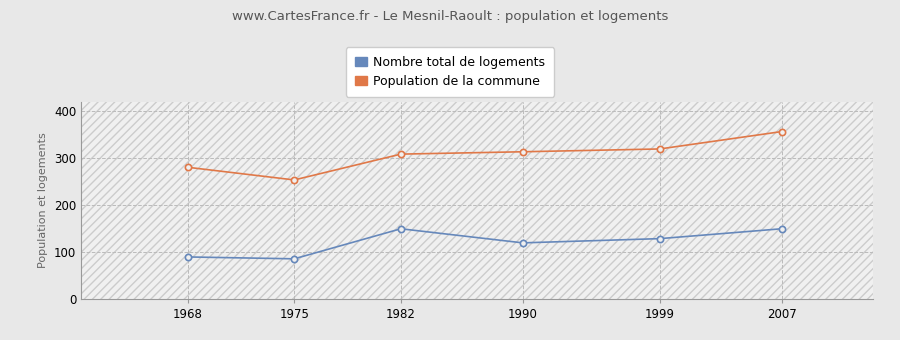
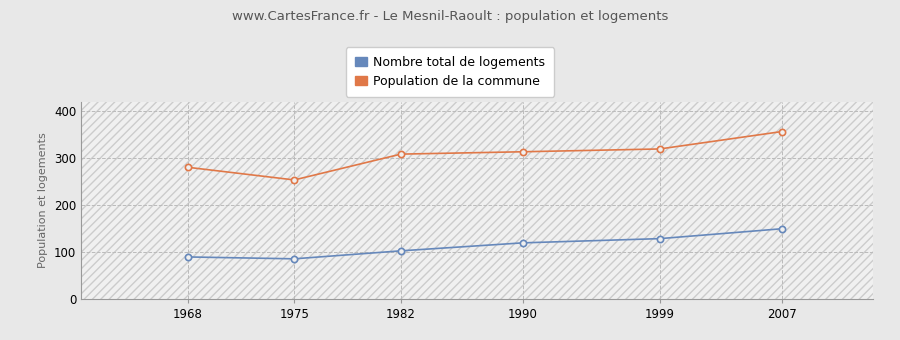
Nombre total de logements/1982: 150 -> 103
